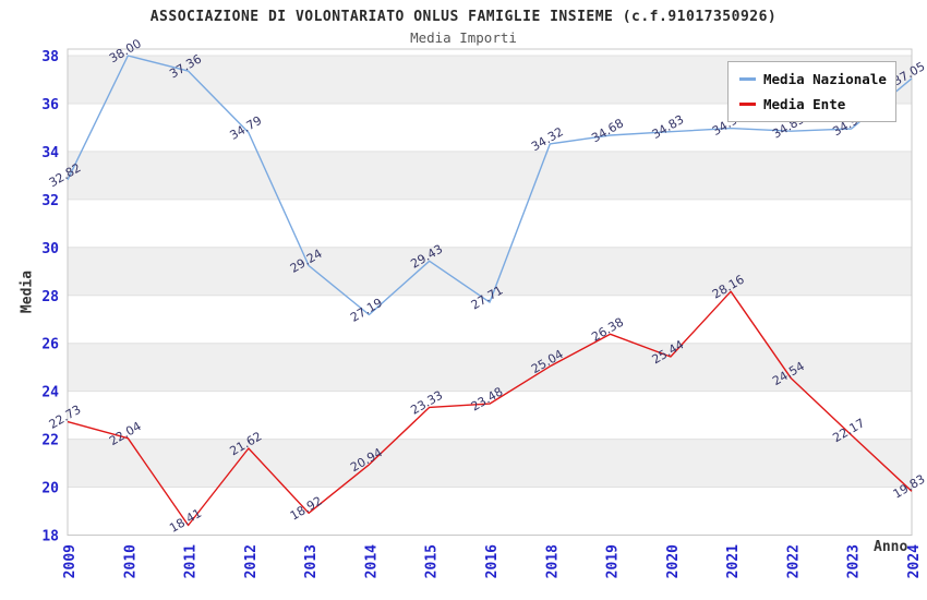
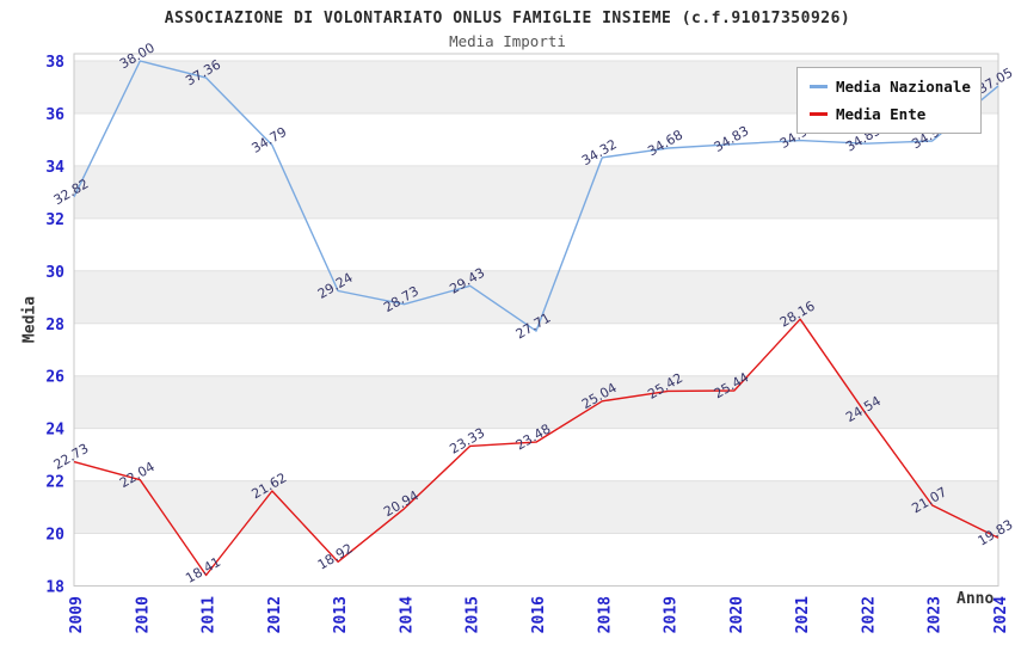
Media Nazionale/2014: 27.19 -> 28.73
Media Ente/2019: 26.38 -> 25.42
Media Ente/2023: 22.17 -> 21.07
